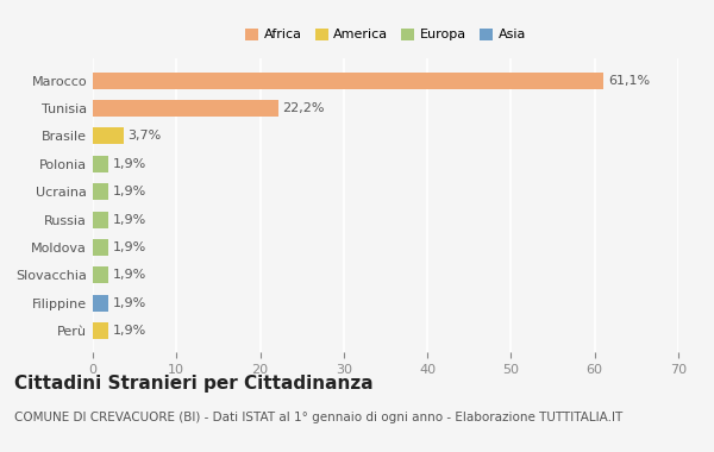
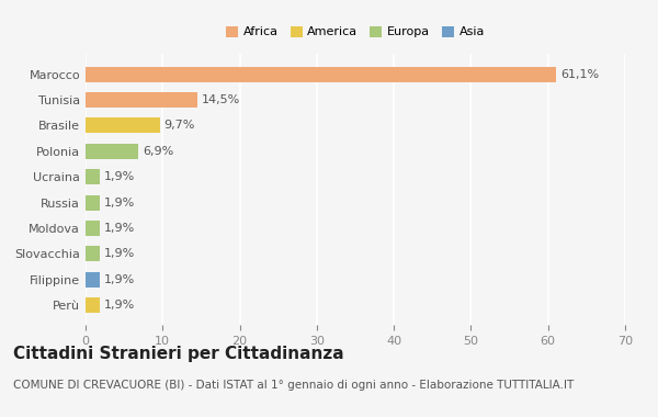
Tunisia: 22,2% -> 14,5%
Brasile: 3,7% -> 9,7%
Polonia: 1,9% -> 6,9%
